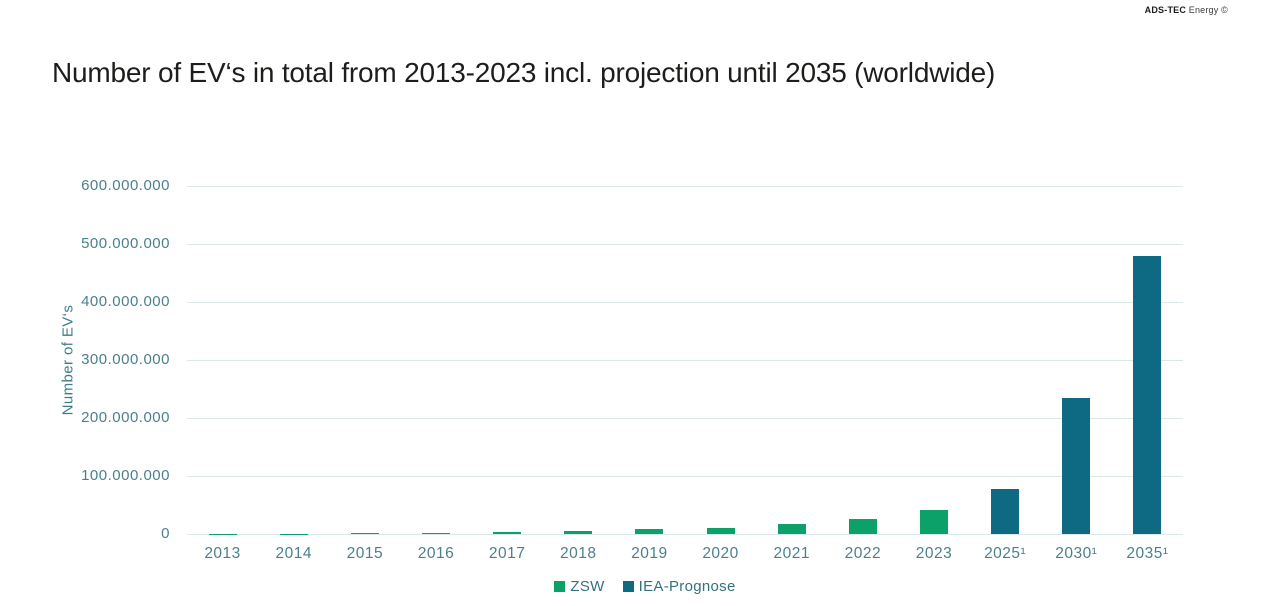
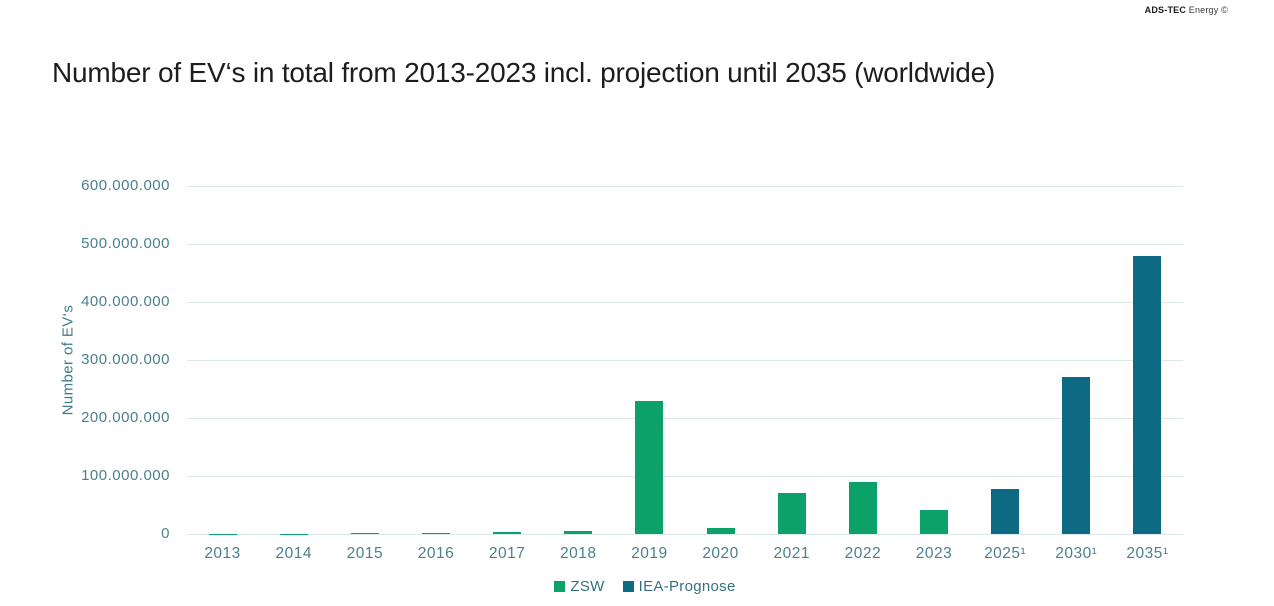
ZSW/2019: 10000000 -> 230000000
ZSW/2021: 20000000 -> 70000000
ZSW/2022: 30000000 -> 90000000
IEA-Prognose/2030¹: 240000000 -> 270000000
